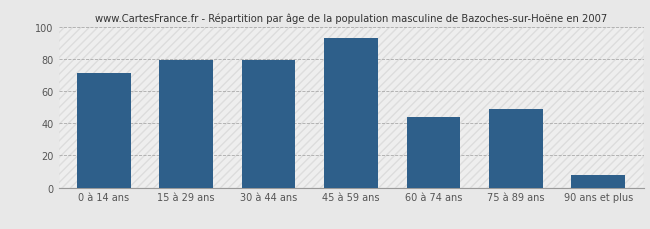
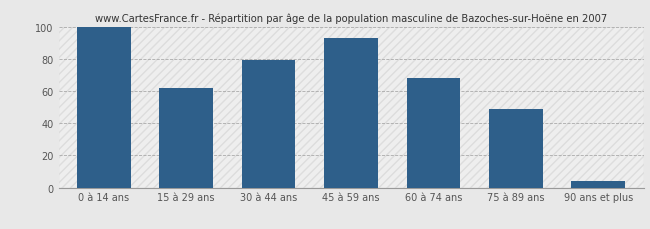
0 à 14 ans: 71 -> 100
15 à 29 ans: 79 -> 62
60 à 74 ans: 44 -> 68
90 ans et plus: 8 -> 4
